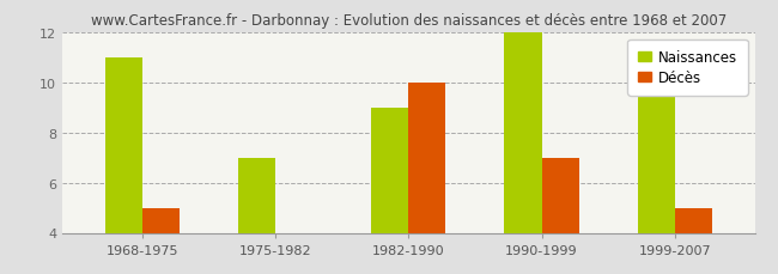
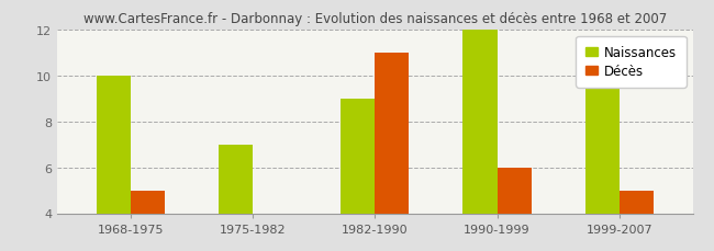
Naissances/1968-1975: 11 -> 10
Décès/1982-1990: 10 -> 11
Décès/1990-1999: 7 -> 6
